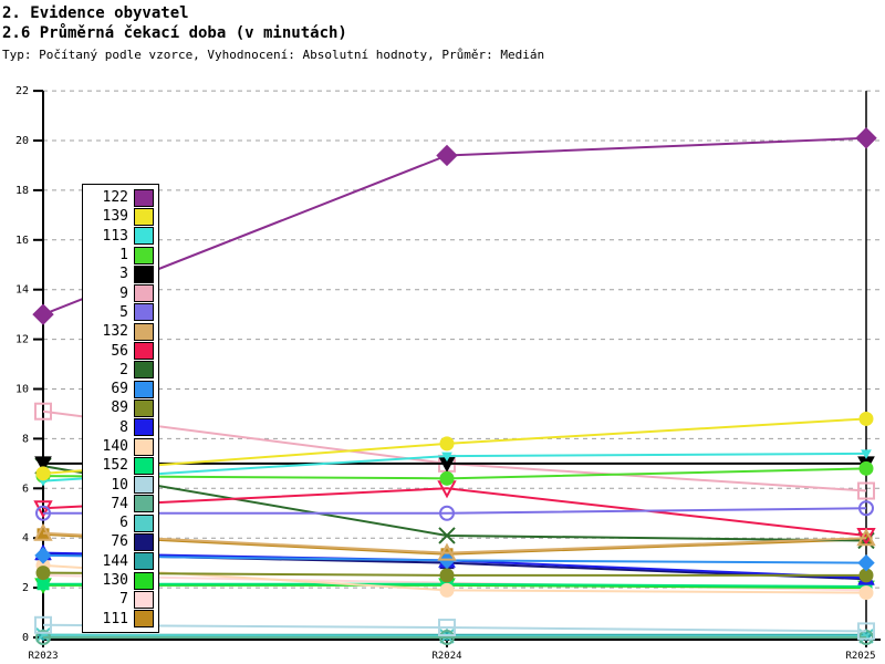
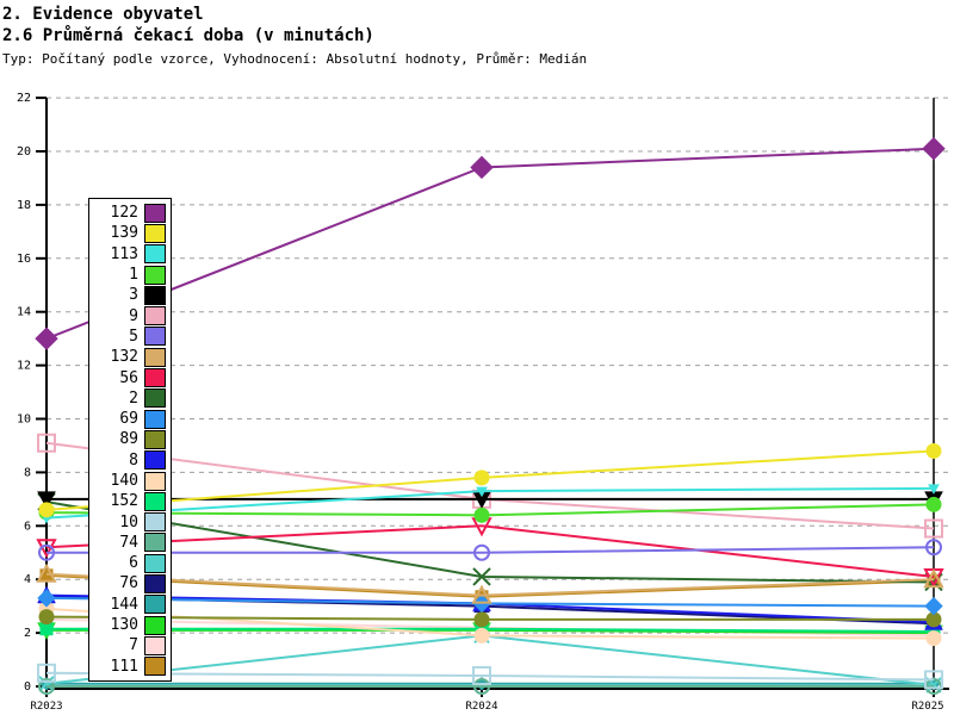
6/R2024: 0.1 -> 1.9
